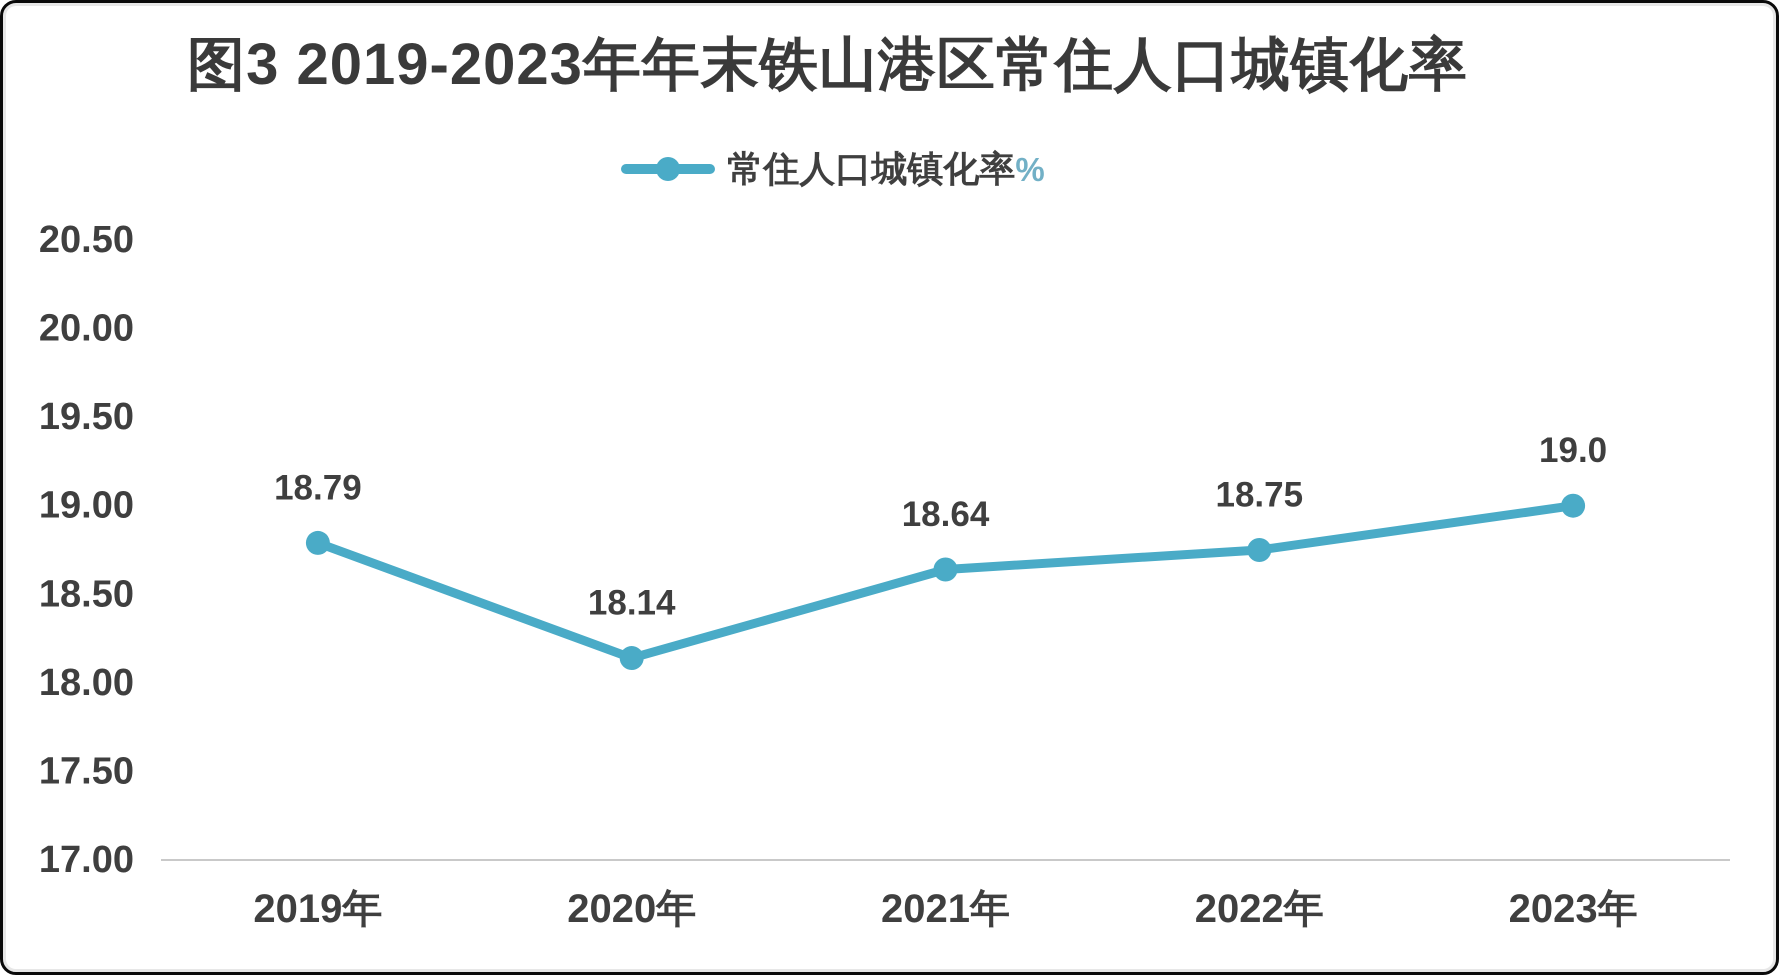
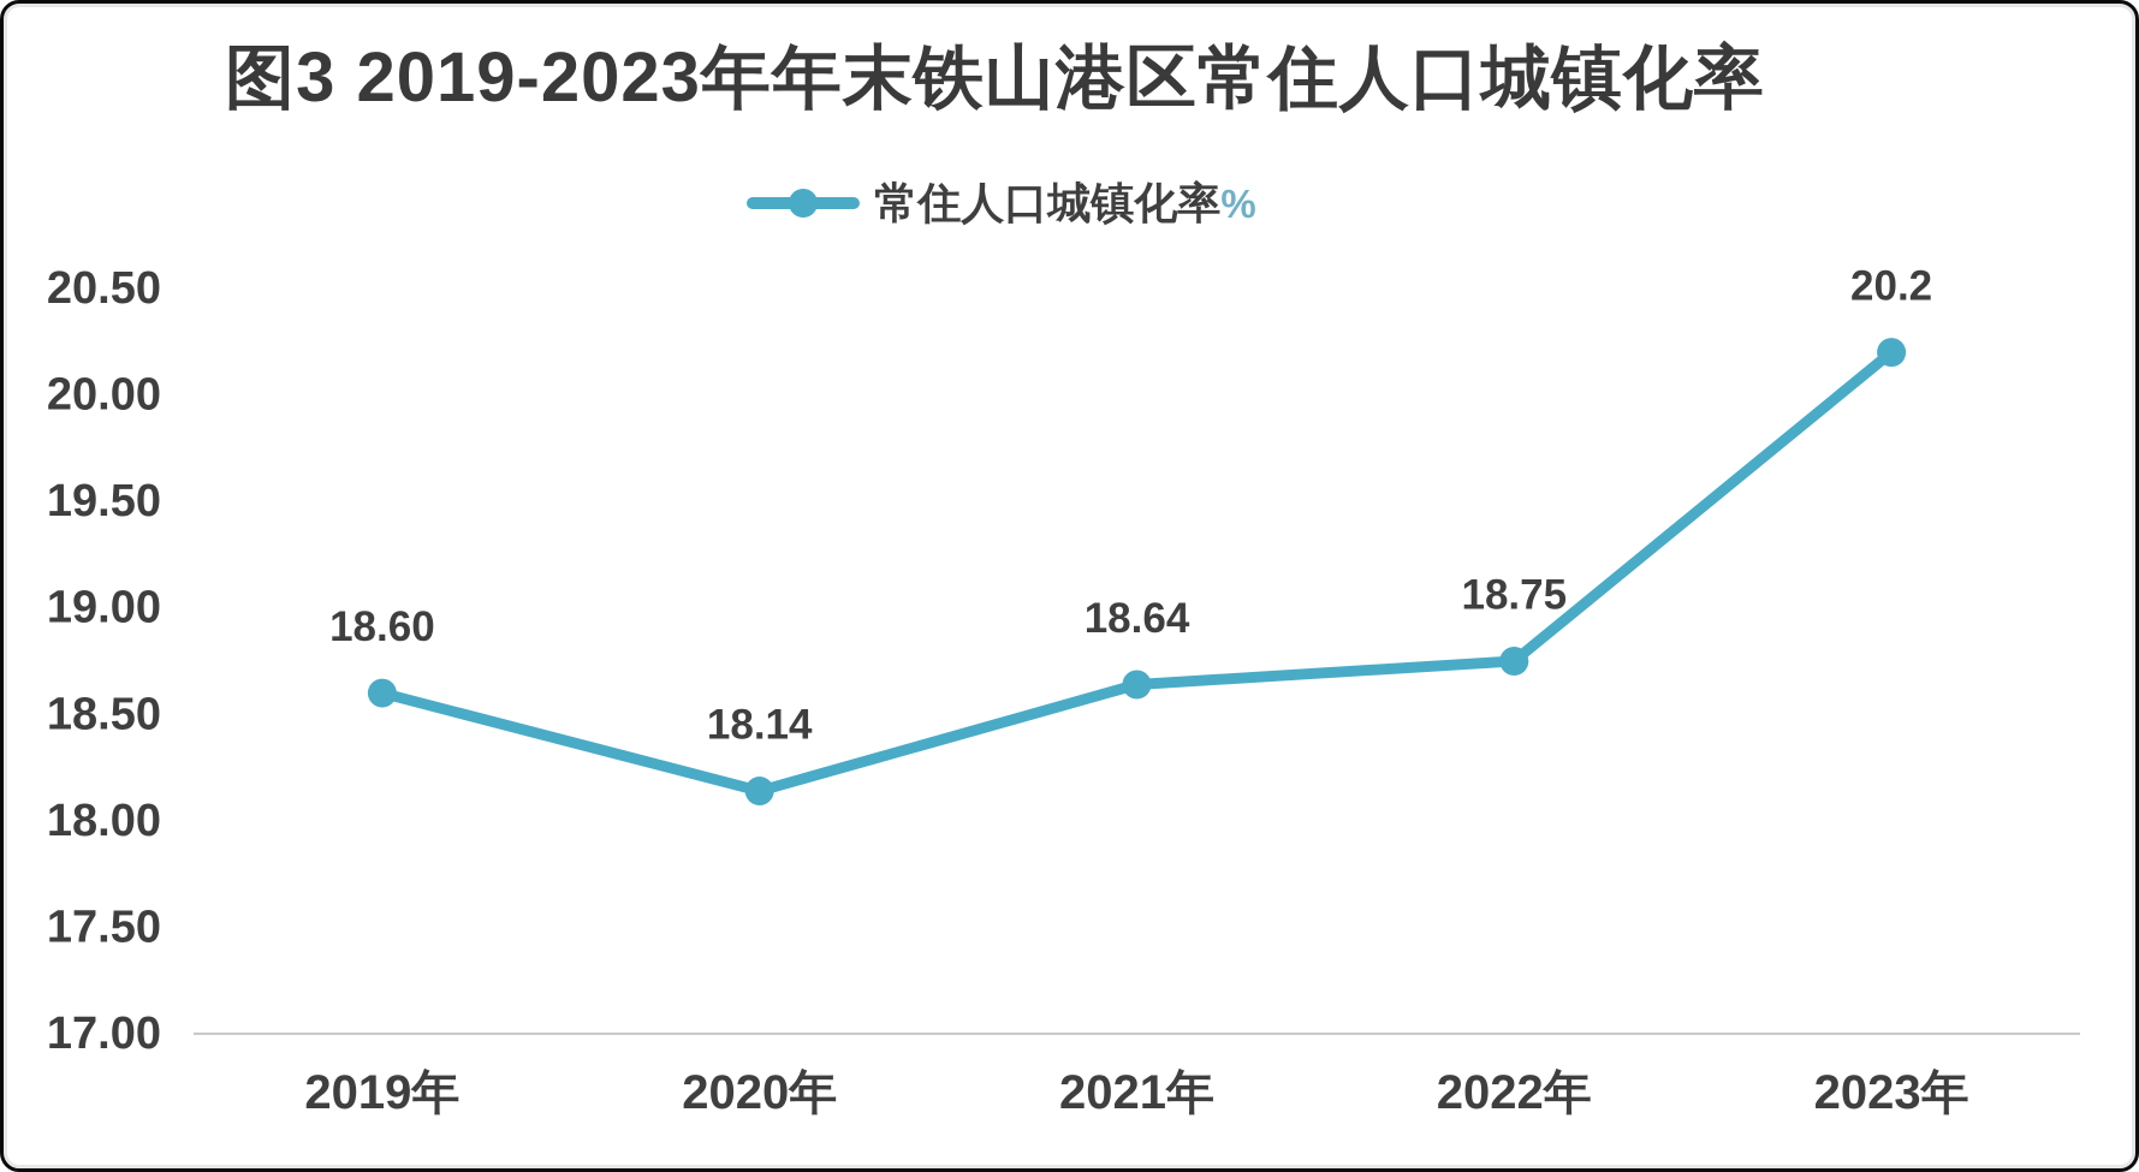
2019年: 18.79 -> 18.60
2023年: 19.0 -> 20.2
